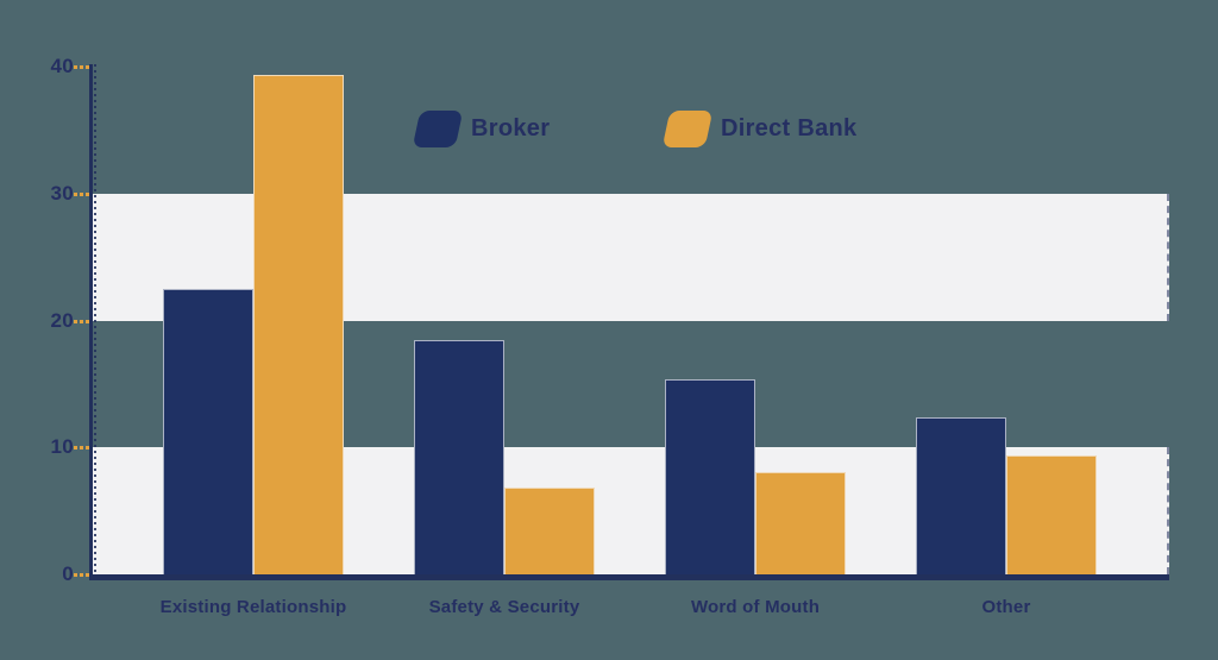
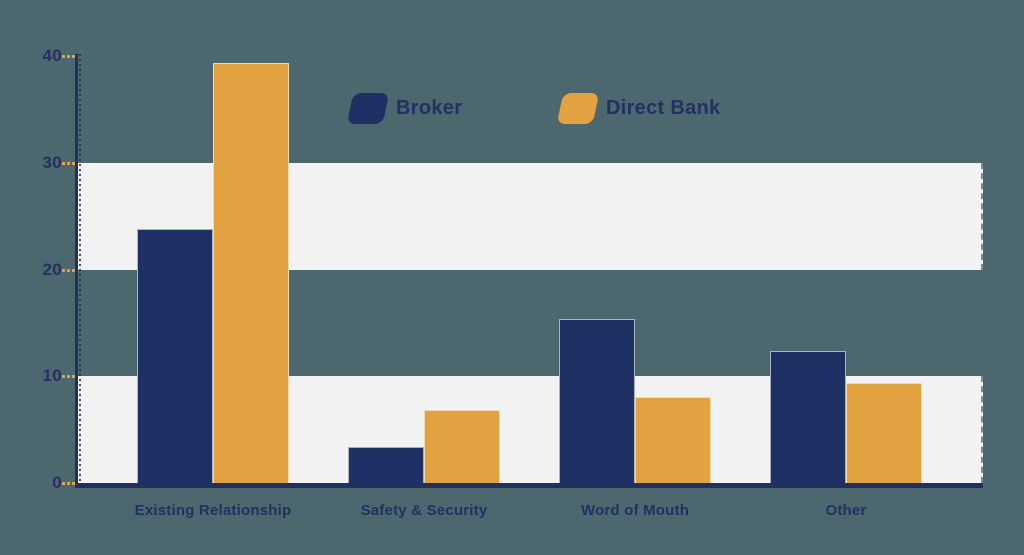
Broker/Existing Relationship: 22.5 -> 23.8
Broker/Safety & Security: 18.5 -> 3.4
